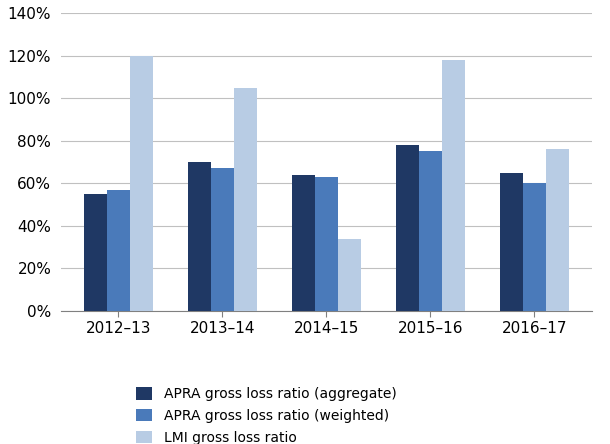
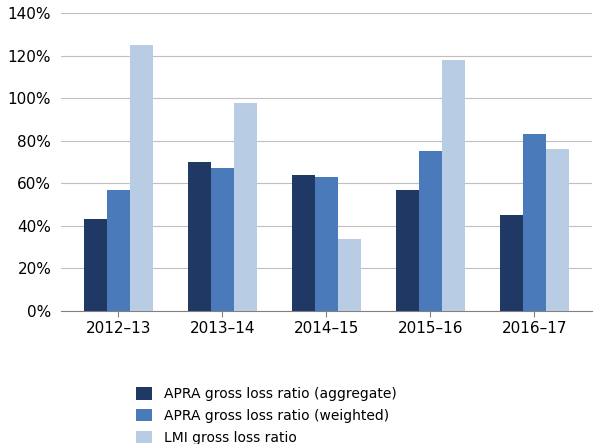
APRA gross loss ratio (aggregate)/2012–13: 55% -> 43%
LMI gross loss ratio/2012–13: 120% -> 125%
LMI gross loss ratio/2013–14: 105% -> 98%
APRA gross loss ratio (aggregate)/2015–16: 78% -> 57%
APRA gross loss ratio (aggregate)/2016–17: 65% -> 45%
APRA gross loss ratio (weighted)/2016–17: 60% -> 83%
